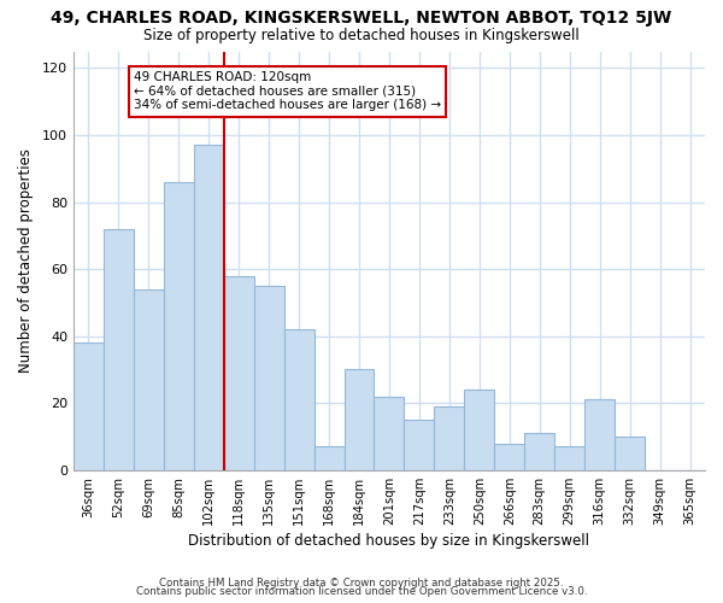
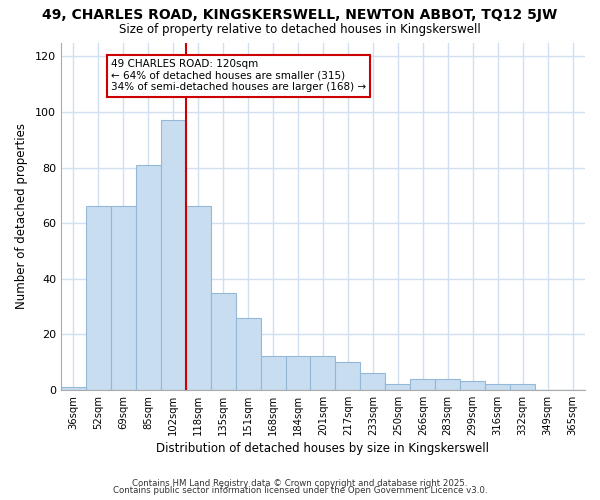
36sqm: 38 -> 1
52sqm: 72 -> 66
69sqm: 54 -> 66
85sqm: 86 -> 81
118sqm: 58 -> 66
135sqm: 55 -> 35
151sqm: 42 -> 26
168sqm: 7 -> 12
184sqm: 30 -> 12
201sqm: 22 -> 12
217sqm: 15 -> 10
233sqm: 19 -> 6
250sqm: 24 -> 2
266sqm: 8 -> 4
283sqm: 11 -> 4
299sqm: 7 -> 3
316sqm: 21 -> 2
332sqm: 10 -> 2
